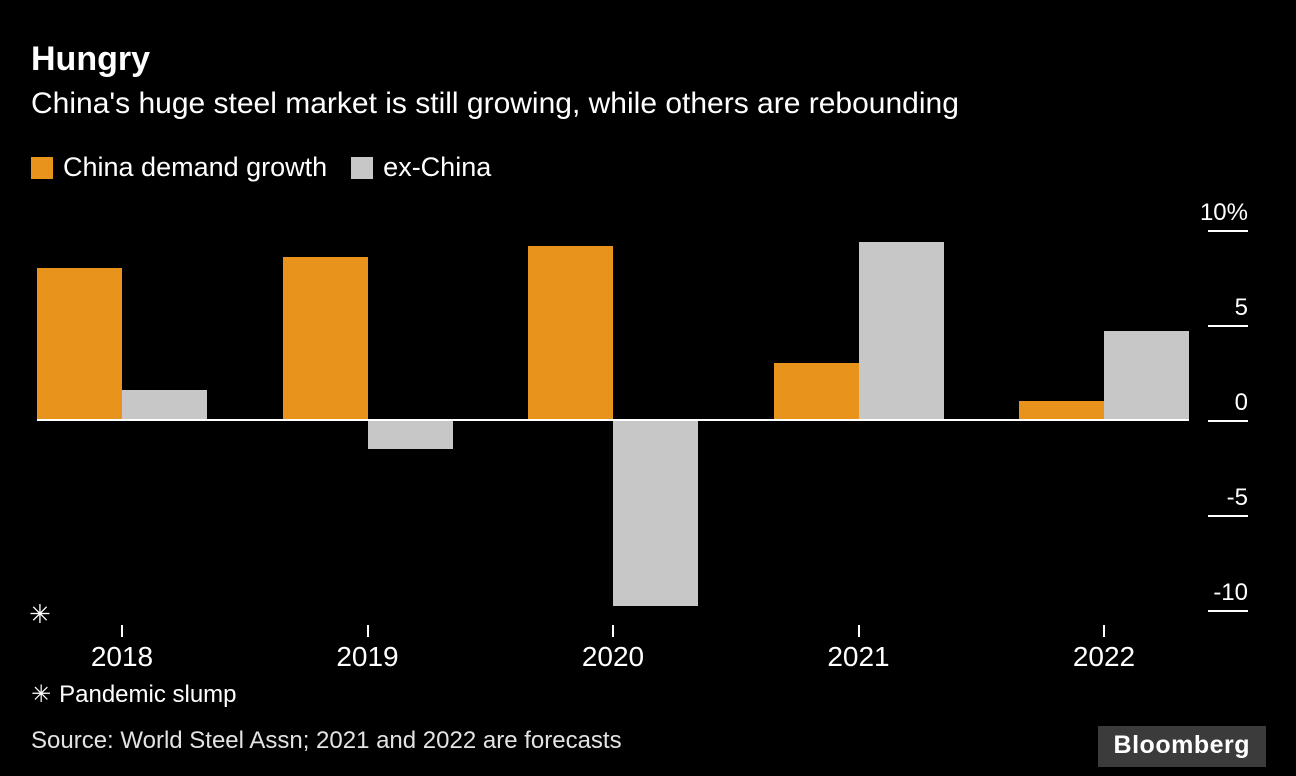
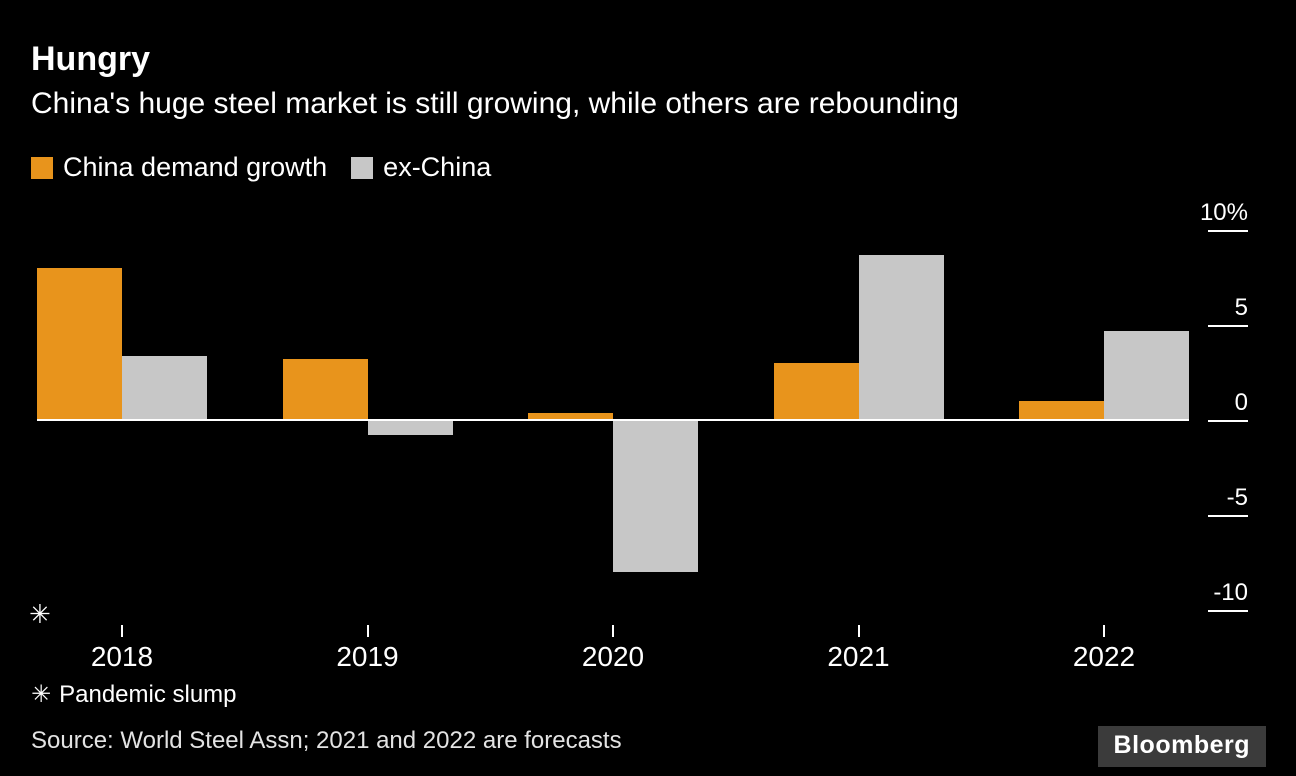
ex-China/2018: 1.6% -> 3.4%
China demand growth/2019: 8.6% -> 3.2%
ex-China/2019: -1.5% -> -0.8%
China demand growth/2020: 9.2% -> 0.4%
ex-China/2020: -9.8% -> -8.0%
ex-China/2021: 9.4% -> 8.7%
